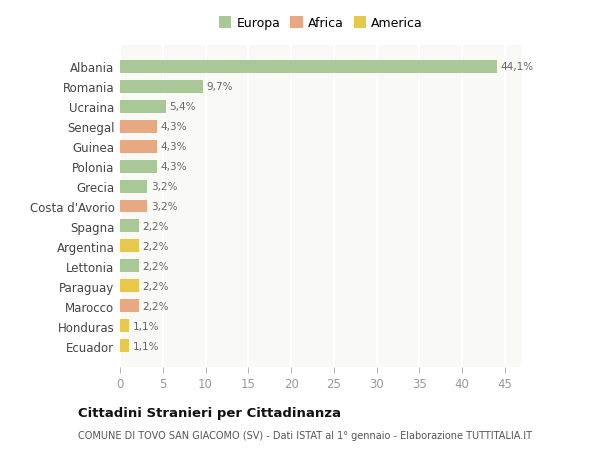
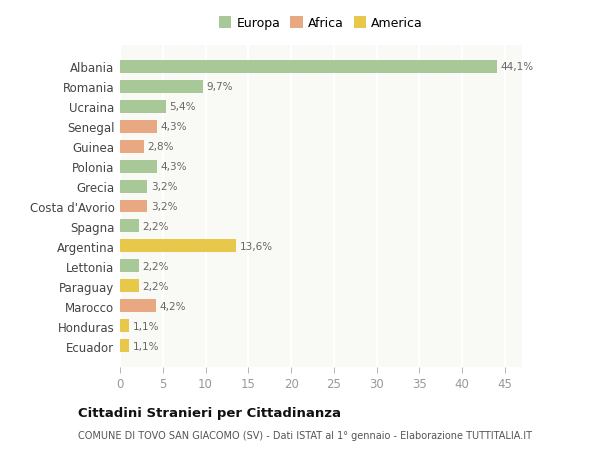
Guinea: 4,3% -> 2,8%
Argentina: 2,2% -> 13,6%
Marocco: 2,2% -> 4,2%
